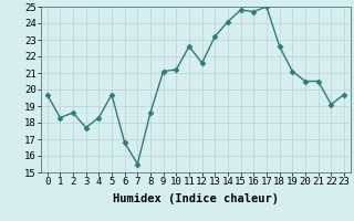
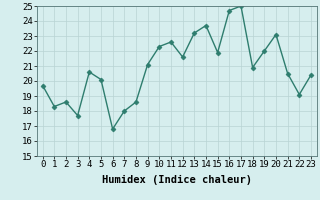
4: 18.3 -> 20.6
5: 19.7 -> 20.1
7: 15.5 -> 18.0
10: 21.2 -> 22.3
14: 24.1 -> 23.7
15: 24.8 -> 21.9
18: 22.6 -> 20.9
19: 21.1 -> 22.0
20: 20.5 -> 23.1
23: 19.7 -> 20.4
